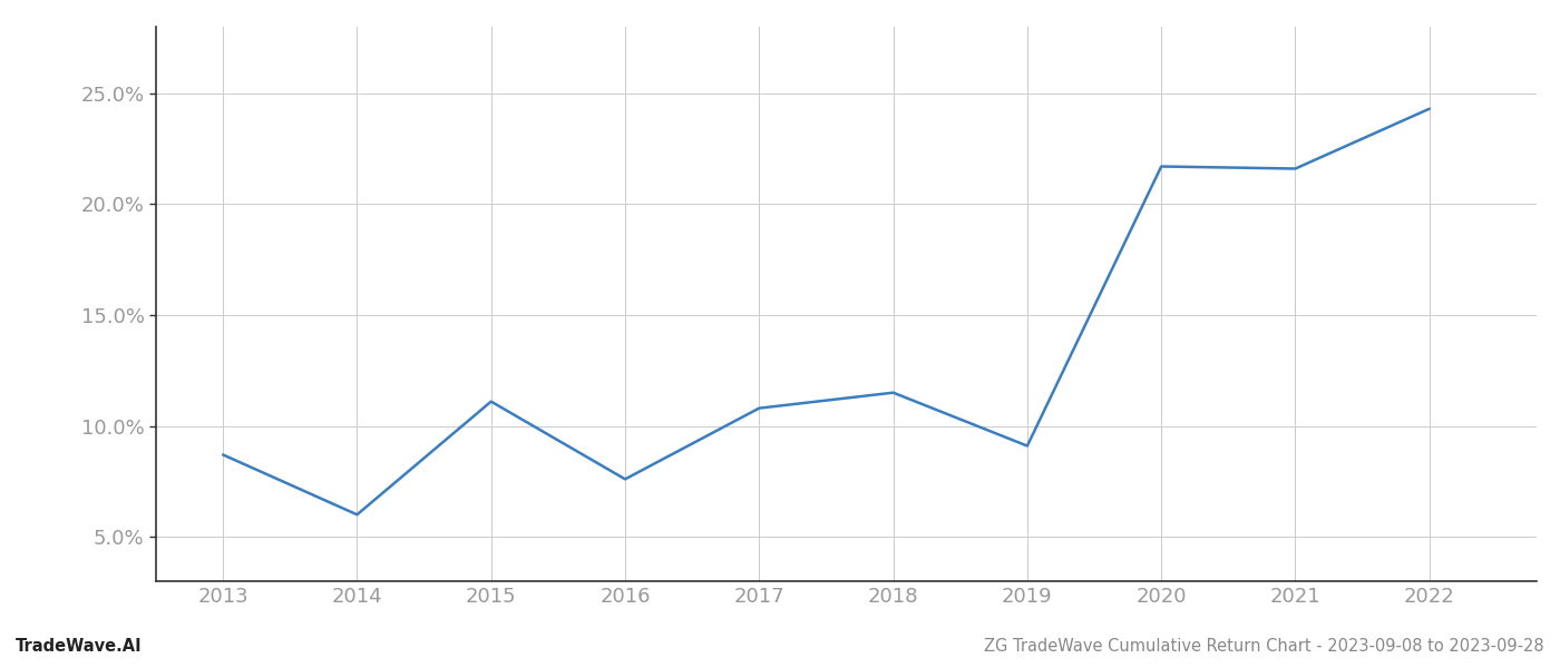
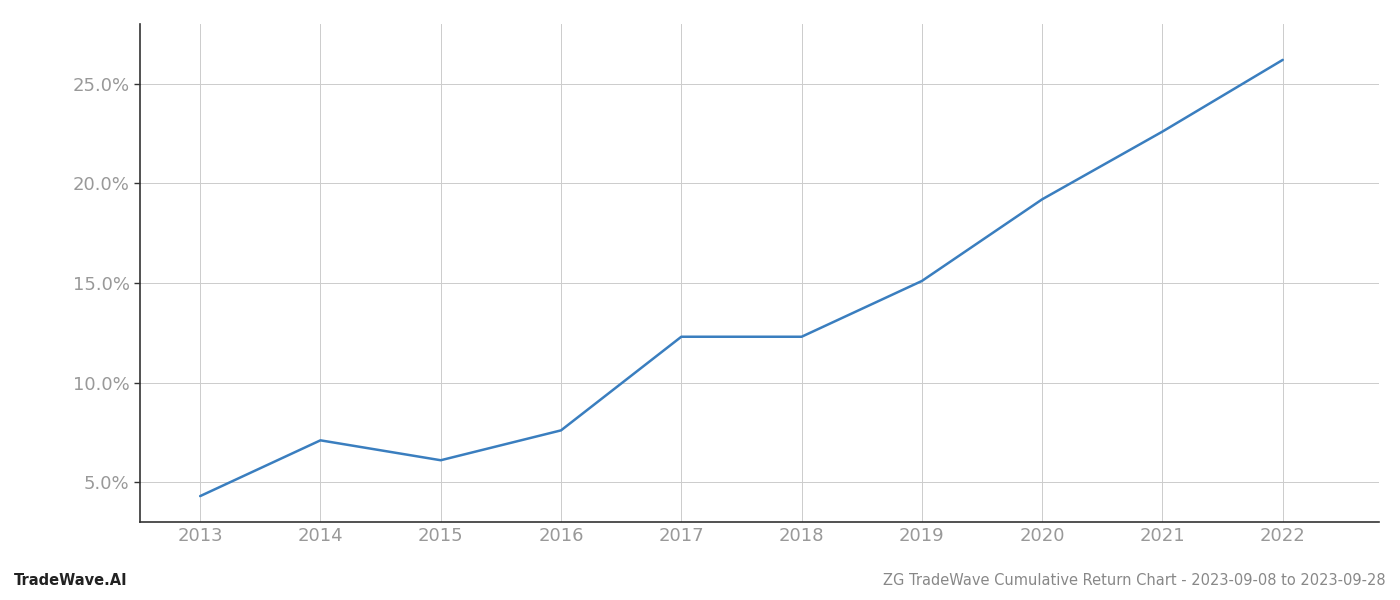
2013: 8.7% -> 4.3%
2014: 6.0% -> 7.1%
2015: 11.1% -> 6.1%
2017: 10.8% -> 12.3%
2018: 11.5% -> 12.3%
2019: 9.1% -> 15.1%
2020: 21.7% -> 19.2%
2021: 21.6% -> 22.6%
2022: 24.3% -> 26.2%
